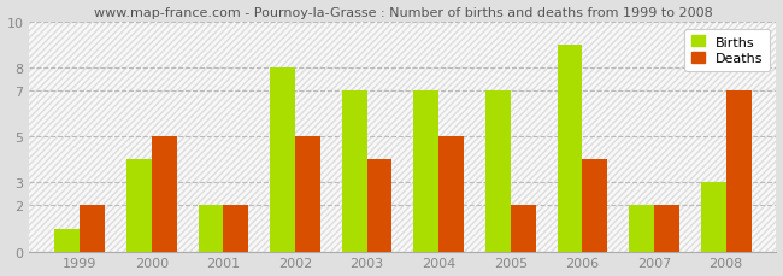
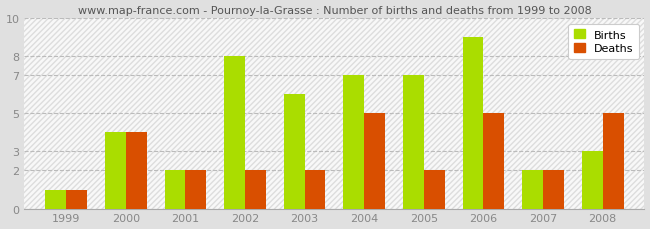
Deaths/1999: 2 -> 1
Deaths/2000: 5 -> 4
Deaths/2002: 5 -> 2
Births/2003: 7 -> 6
Deaths/2003: 4 -> 2
Deaths/2006: 4 -> 5
Deaths/2008: 7 -> 5
